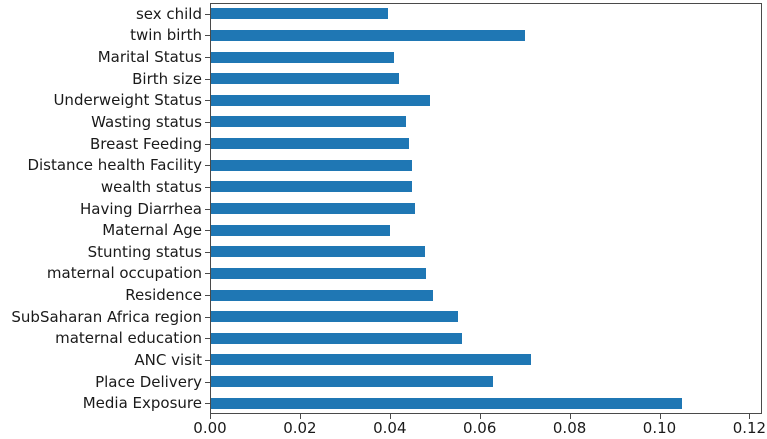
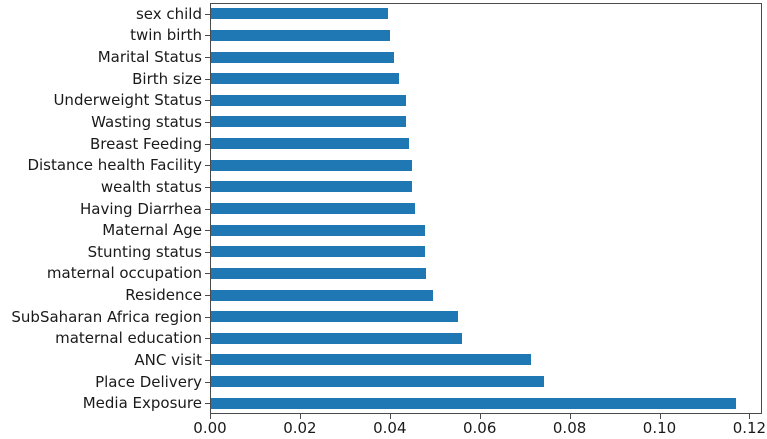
twin birth: 0.070 -> 0.040
Underweight Status: 0.049 -> 0.043
Maternal Age: 0.040 -> 0.048
Place Delivery: 0.063 -> 0.074
Media Exposure: 0.105 -> 0.117
